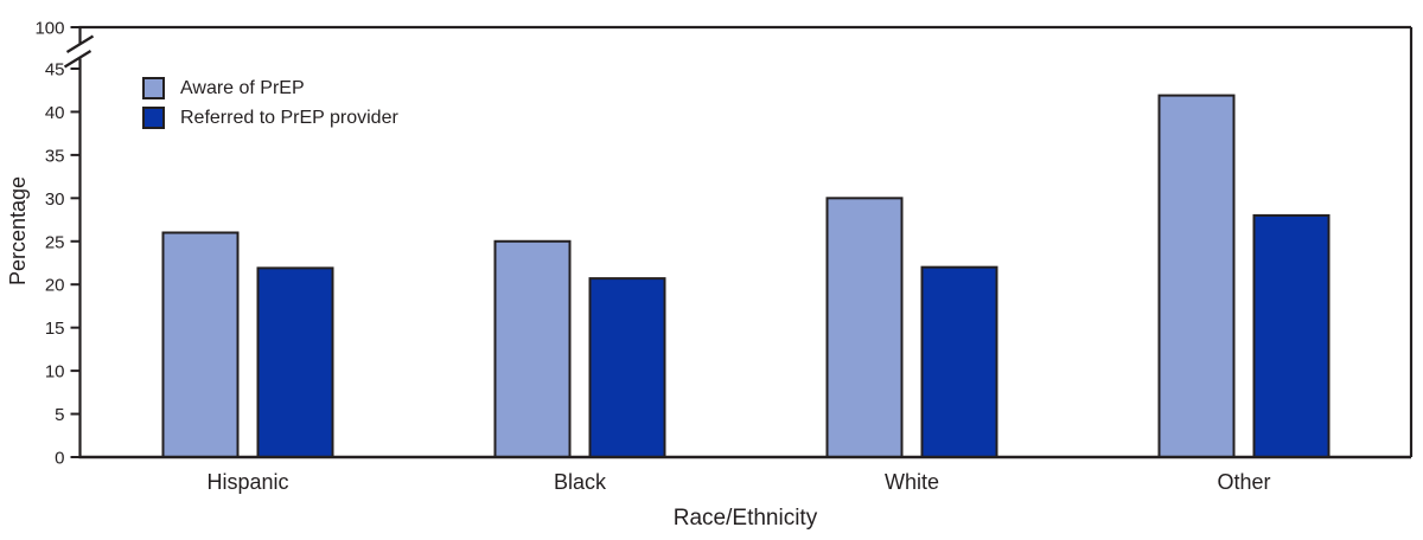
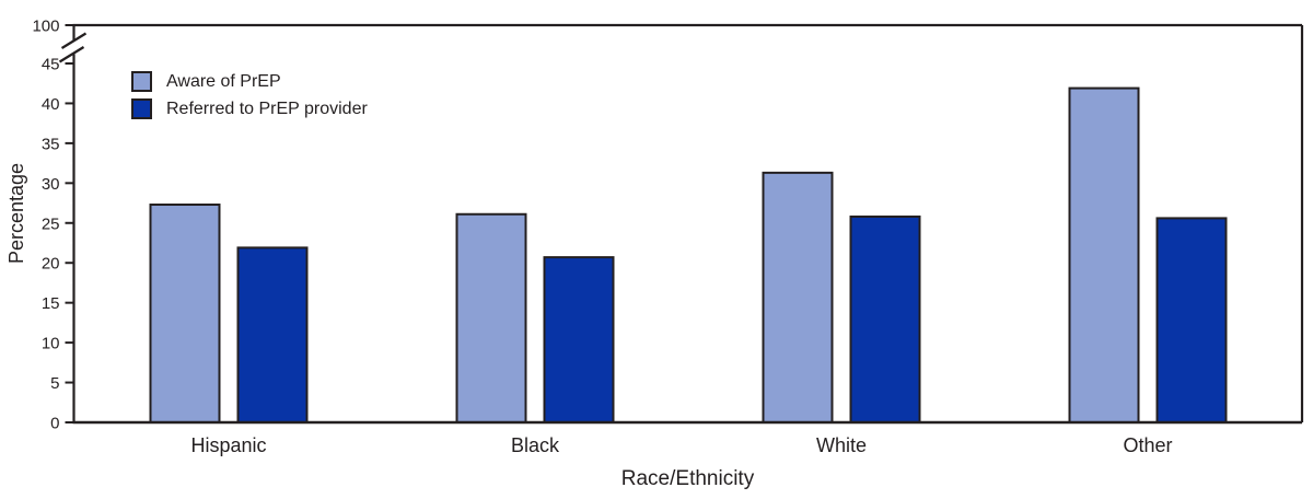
Aware of PrEP/Hispanic: 26 -> 27
Aware of PrEP/Black: 25 -> 26
Aware of PrEP/White: 30 -> 31
Referred to PrEP provider/White: 22 -> 26
Referred to PrEP provider/Other: 28 -> 26
